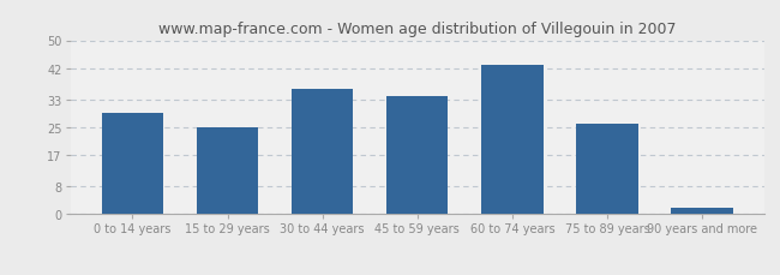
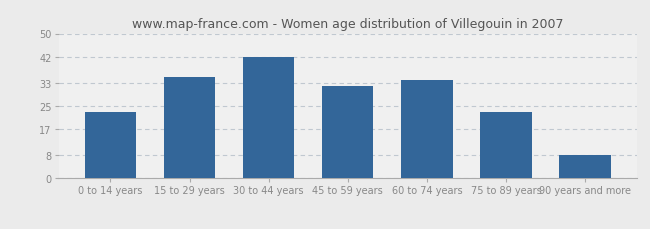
0 to 14 years: 29 -> 23
15 to 29 years: 25 -> 35
30 to 44 years: 36 -> 42
45 to 59 years: 34 -> 32
60 to 74 years: 43 -> 34
75 to 89 years: 26 -> 23
90 years and more: 2 -> 8
